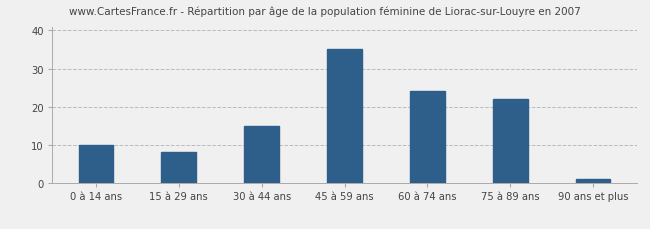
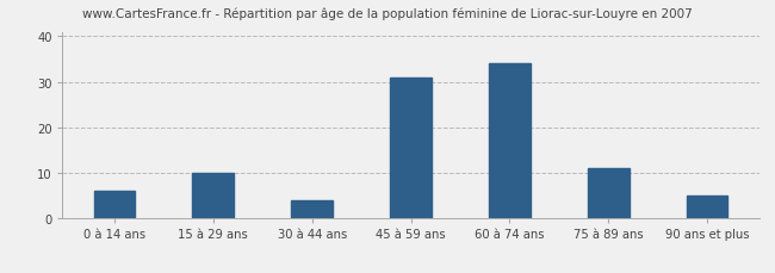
0 à 14 ans: 10 -> 6
15 à 29 ans: 8 -> 10
30 à 44 ans: 15 -> 4
45 à 59 ans: 35 -> 31
60 à 74 ans: 24 -> 34
75 à 89 ans: 22 -> 11
90 ans et plus: 1 -> 5
